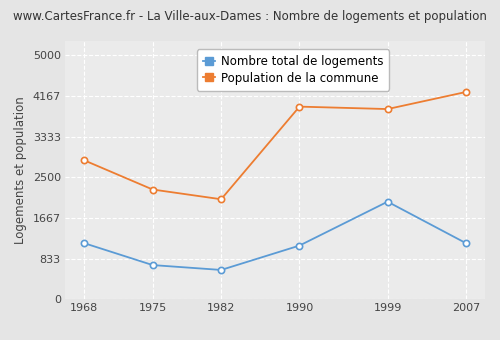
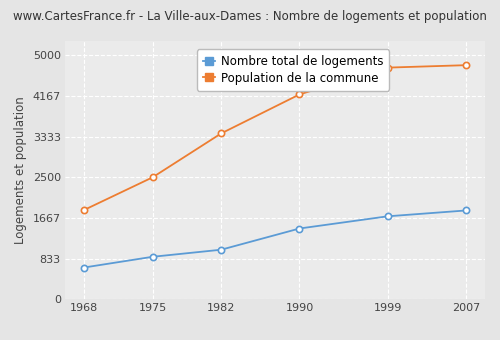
Nombre total de logements/1968: 1150 -> 650
Population de la commune/1968: 2850 -> 1830
Nombre total de logements/1975: 700 -> 870
Population de la commune/1975: 2250 -> 2500
Nombre total de logements/1982: 600 -> 1020
Population de la commune/1982: 2050 -> 3400
Nombre total de logements/1990: 1100 -> 1450
Population de la commune/1990: 3950 -> 4200
Nombre total de logements/1999: 2000 -> 1700
Population de la commune/1999: 3900 -> 4750
Nombre total de logements/2007: 1150 -> 1820
Population de la commune/2007: 4250 -> 4800
